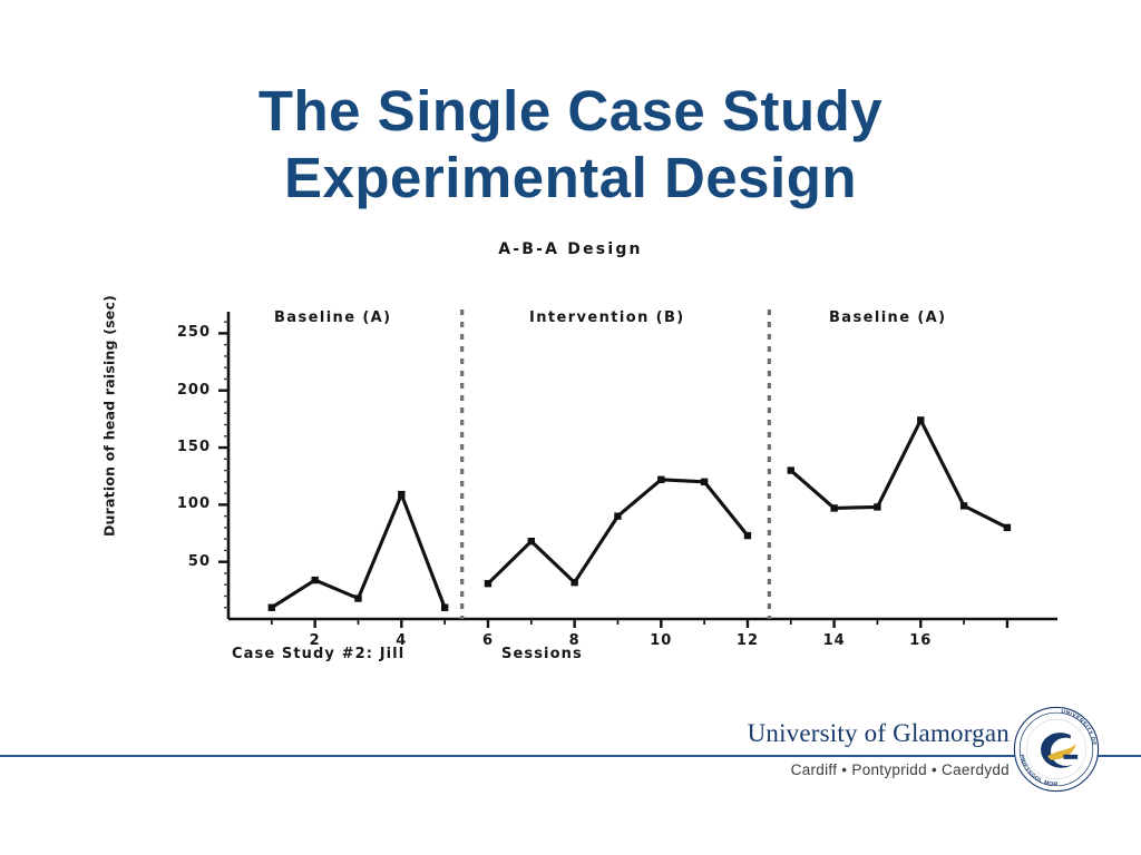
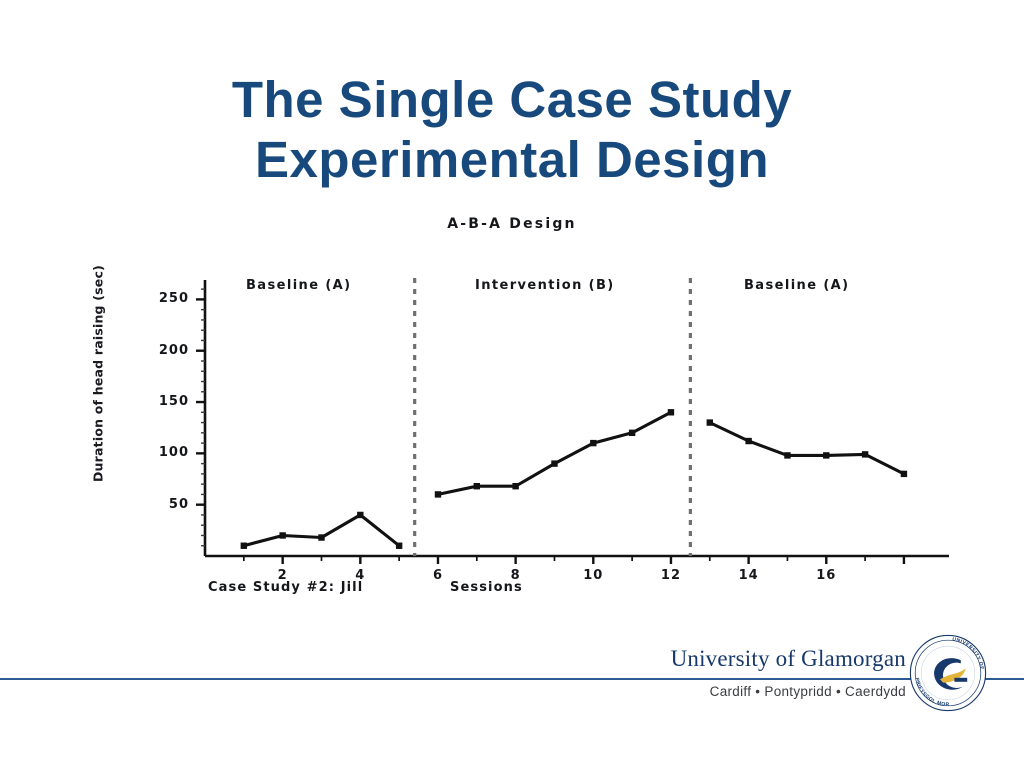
2: 34 -> 20
4: 109 -> 40
6: 31 -> 60
8: 32 -> 68
10: 122 -> 110
12: 73 -> 140
14: 97 -> 112
16: 174 -> 98
